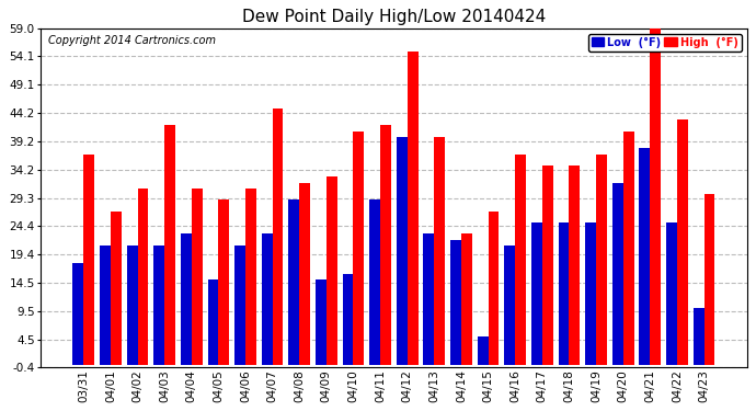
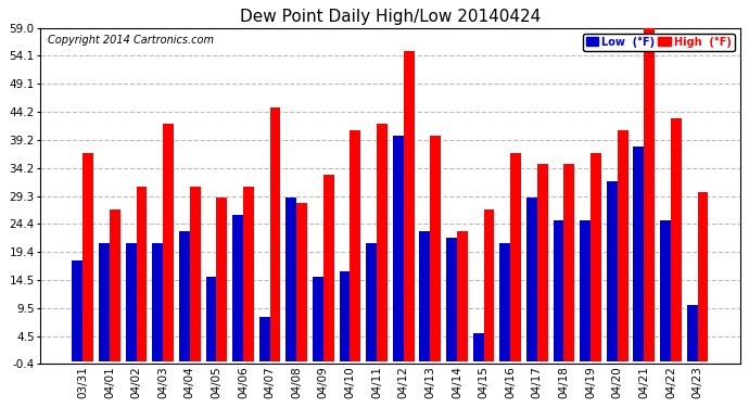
Low (°F)/04/06: 21 -> 26
Low (°F)/04/07: 23 -> 8
High (°F)/04/08: 32 -> 28
Low (°F)/04/11: 29 -> 21
Low (°F)/04/17: 25 -> 29
